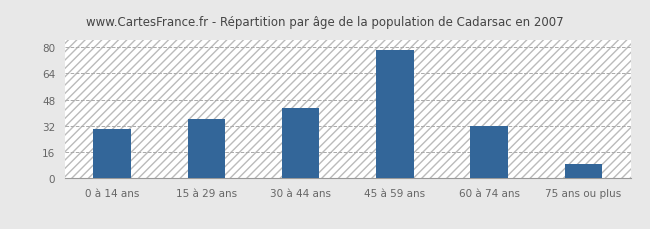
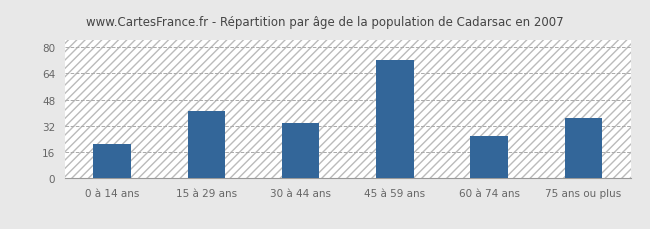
0 à 14 ans: 30 -> 21
15 à 29 ans: 36 -> 41
30 à 44 ans: 43 -> 34
45 à 59 ans: 78 -> 72
60 à 74 ans: 32 -> 26
75 ans ou plus: 9 -> 37
